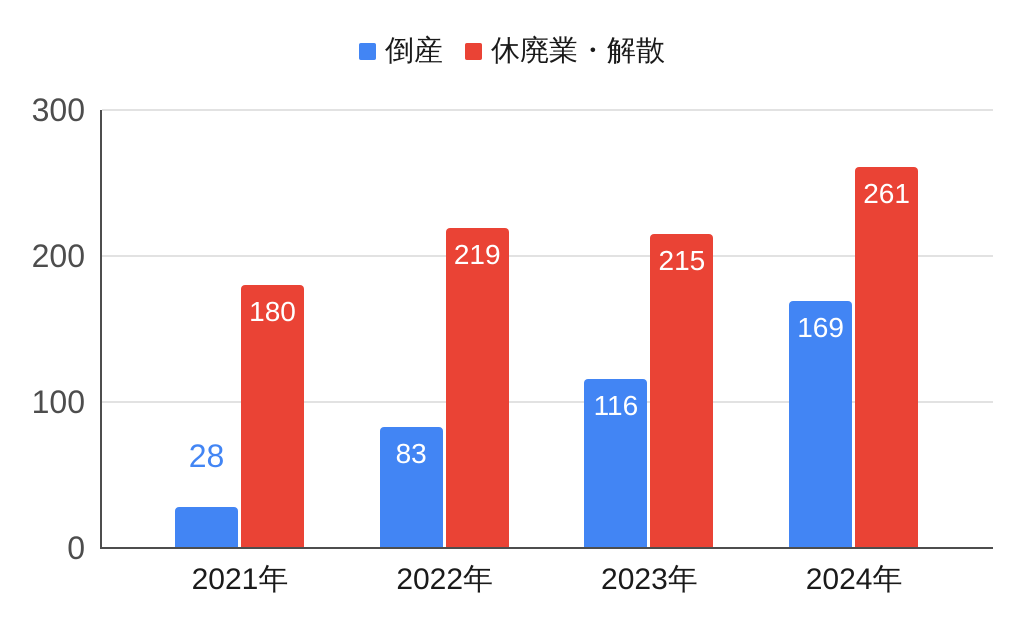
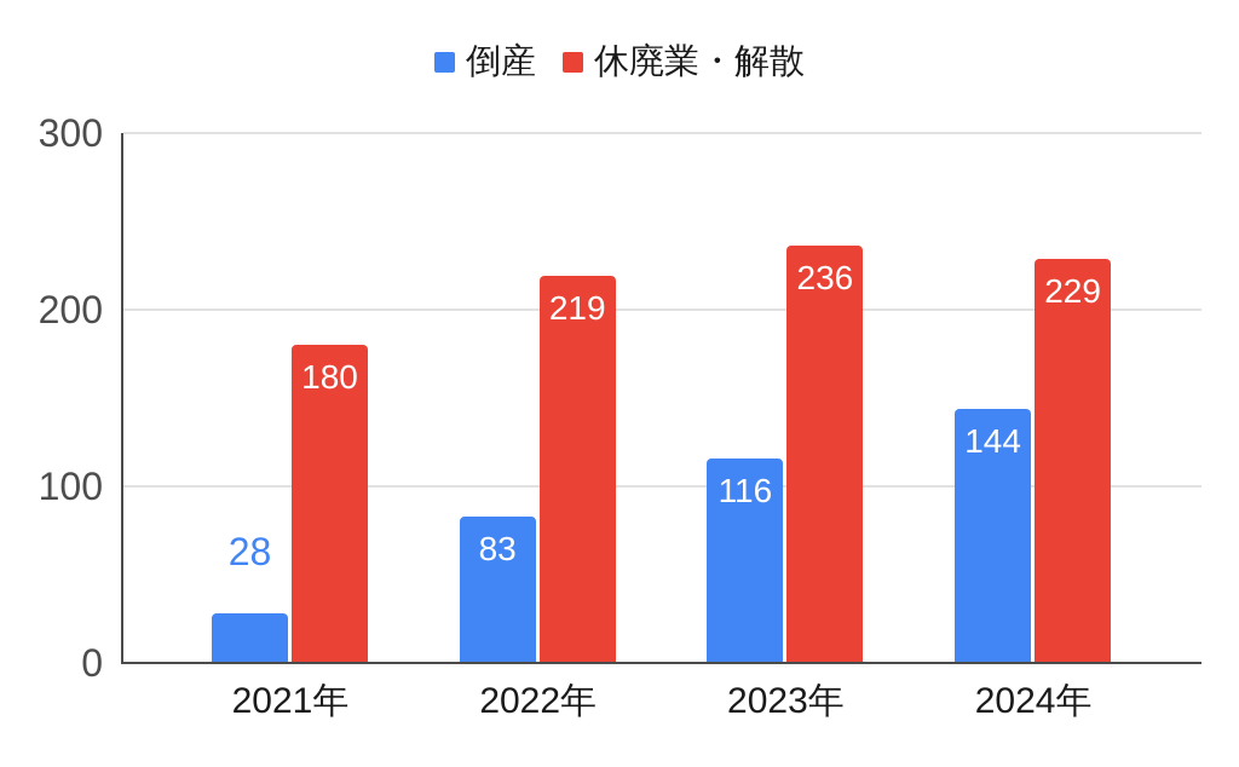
休廃業・解散/2023年: 215 -> 236
倒産/2024年: 169 -> 144
休廃業・解散/2024年: 261 -> 229
